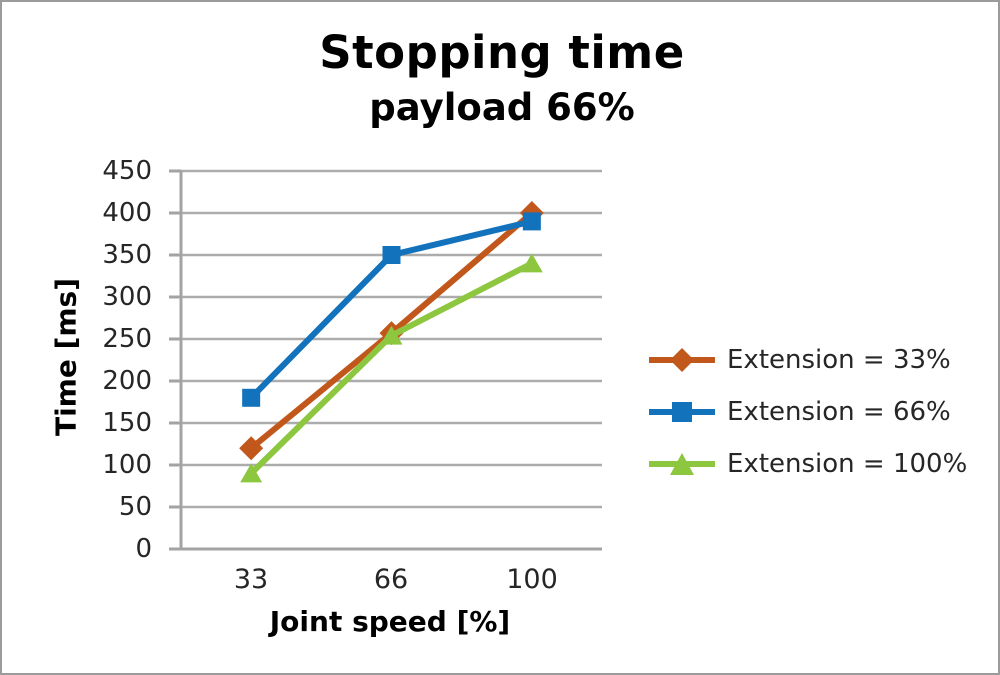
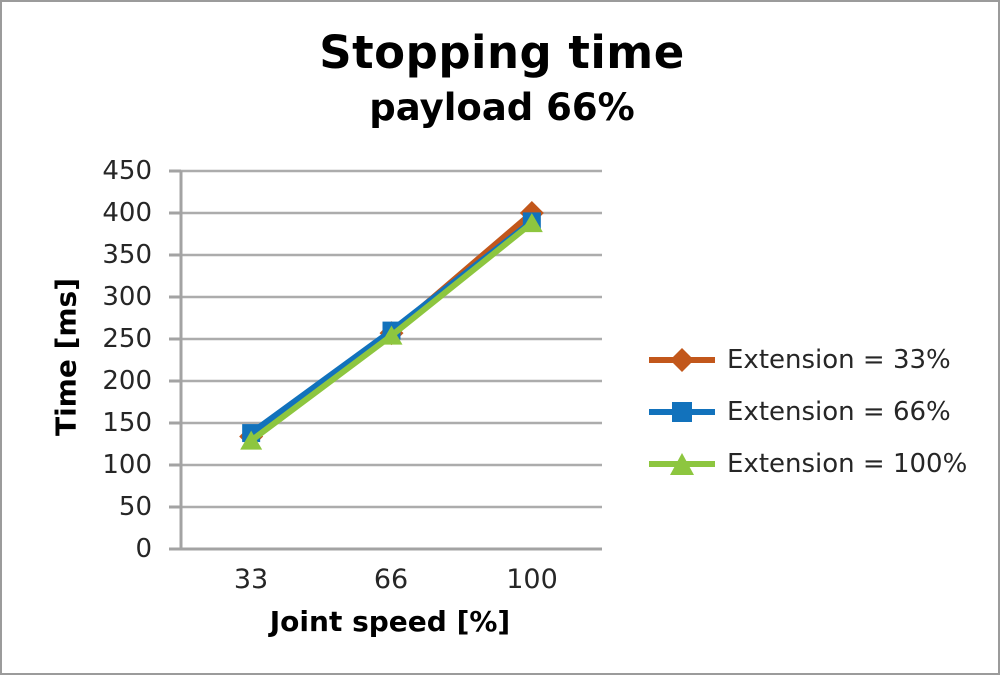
Extension = 33%/33: 120 -> 130
Extension = 66%/33: 180 -> 140
Extension = 100%/33: 90 -> 130
Extension = 66%/66: 350 -> 260
Extension = 100%/100: 340 -> 390
